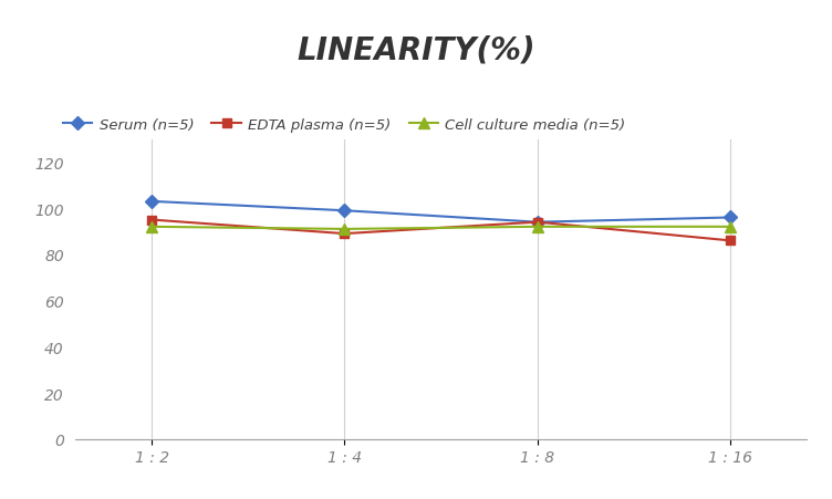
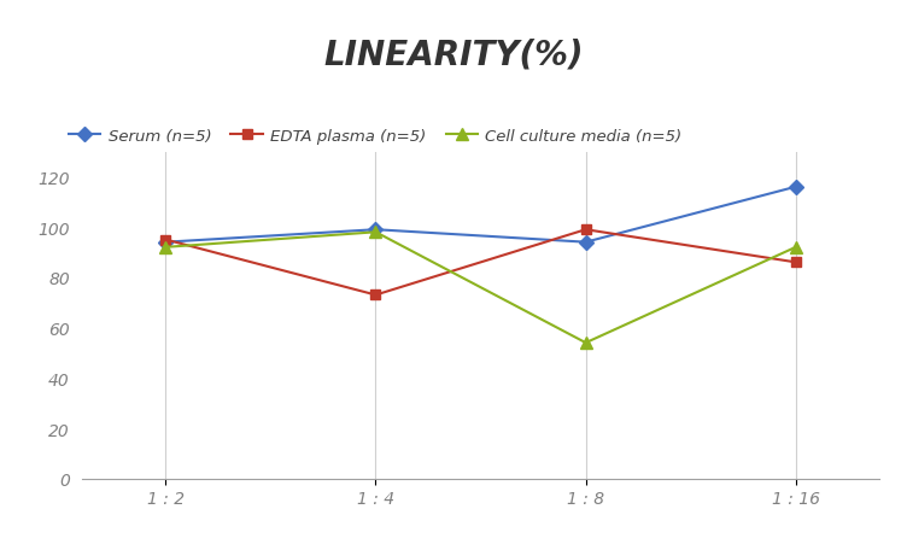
Serum (n=5)/1 : 2: 103 -> 94
EDTA plasma (n=5)/1 : 4: 89 -> 73
Cell culture media (n=5)/1 : 4: 91 -> 98
EDTA plasma (n=5)/1 : 8: 94 -> 99
Cell culture media (n=5)/1 : 8: 92 -> 54
Serum (n=5)/1 : 16: 96 -> 116
